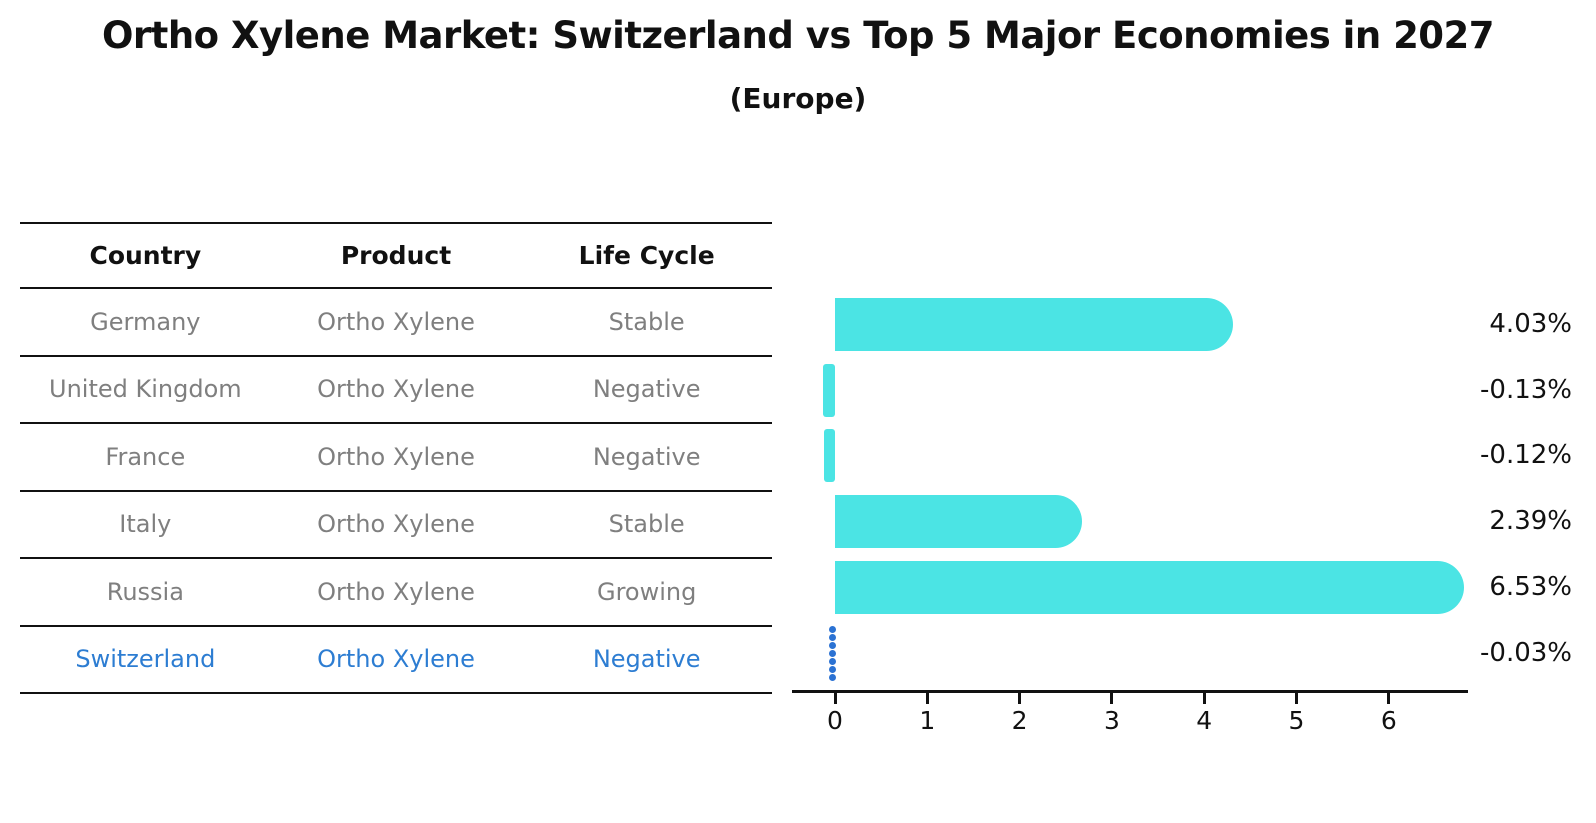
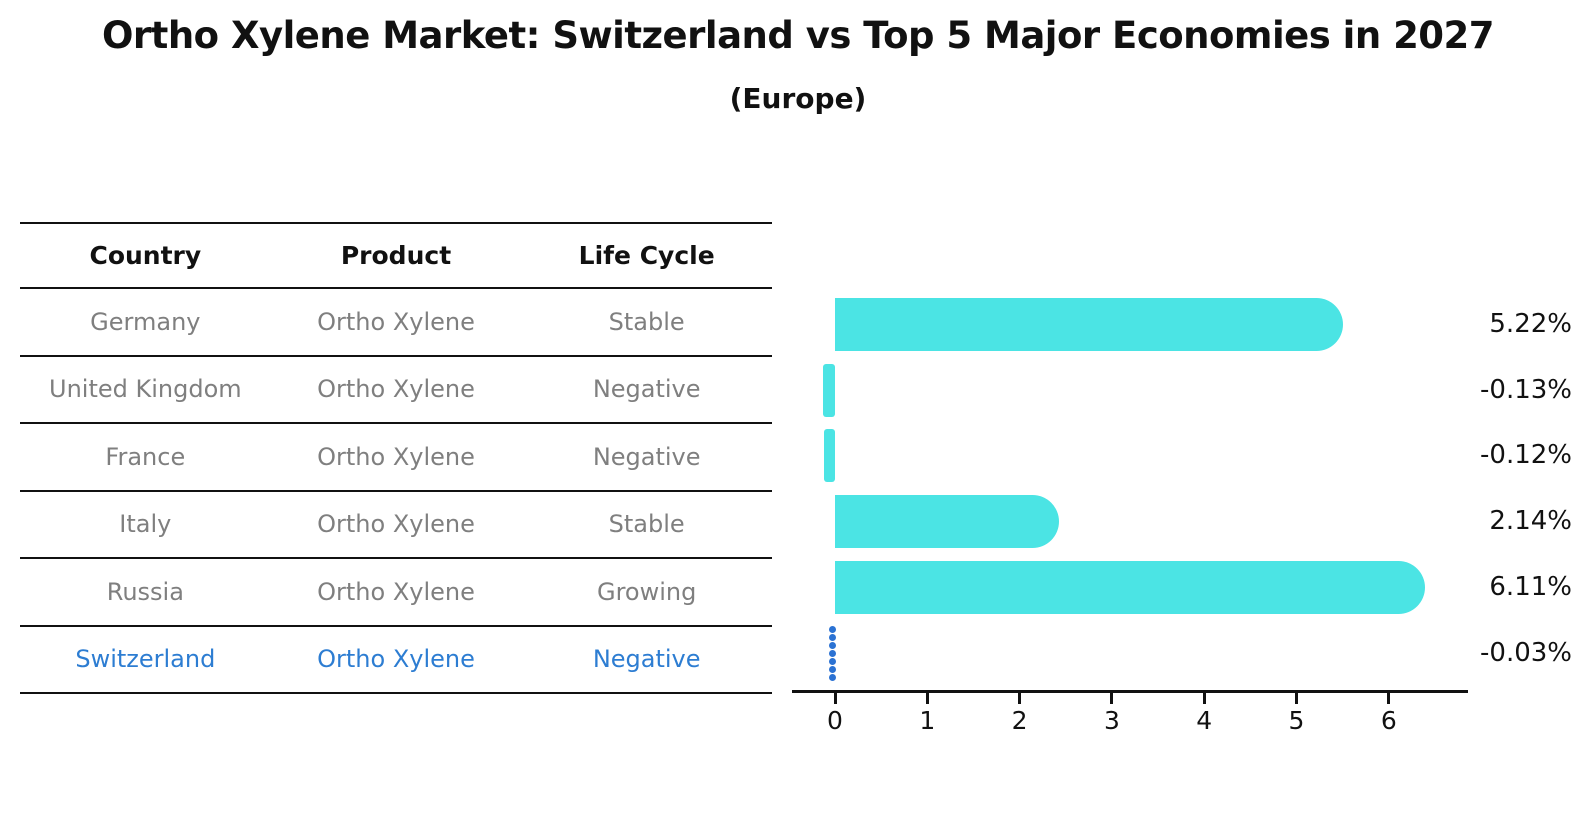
Germany: 4.03% -> 5.22%
Italy: 2.39% -> 2.14%
Russia: 6.53% -> 6.11%
